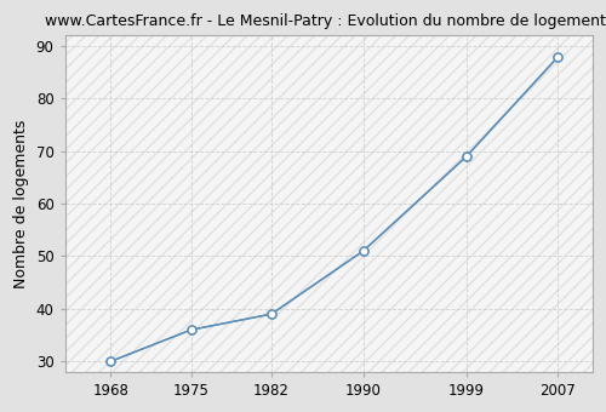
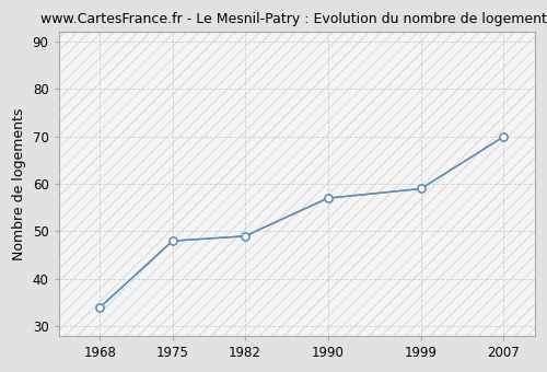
1968: 30 -> 34
1975: 36 -> 48
1982: 39 -> 49
1990: 51 -> 57
1999: 69 -> 59
2007: 88 -> 70
